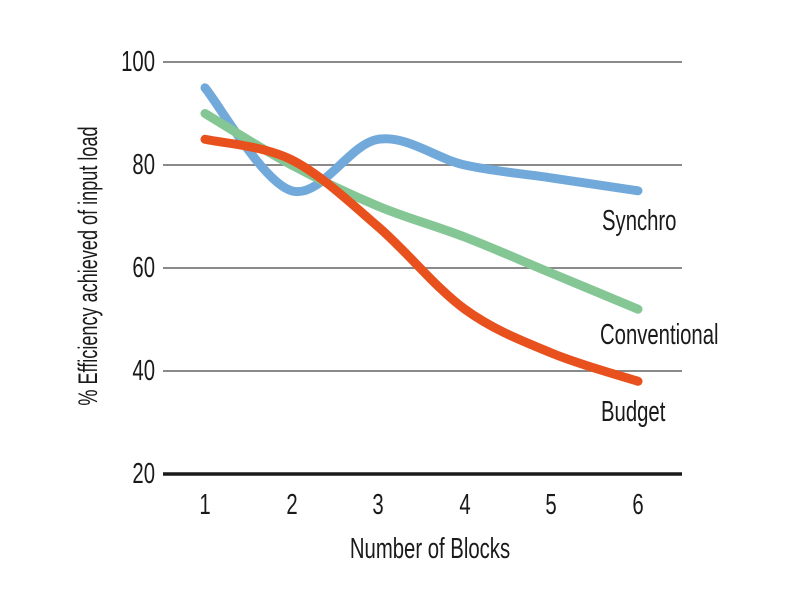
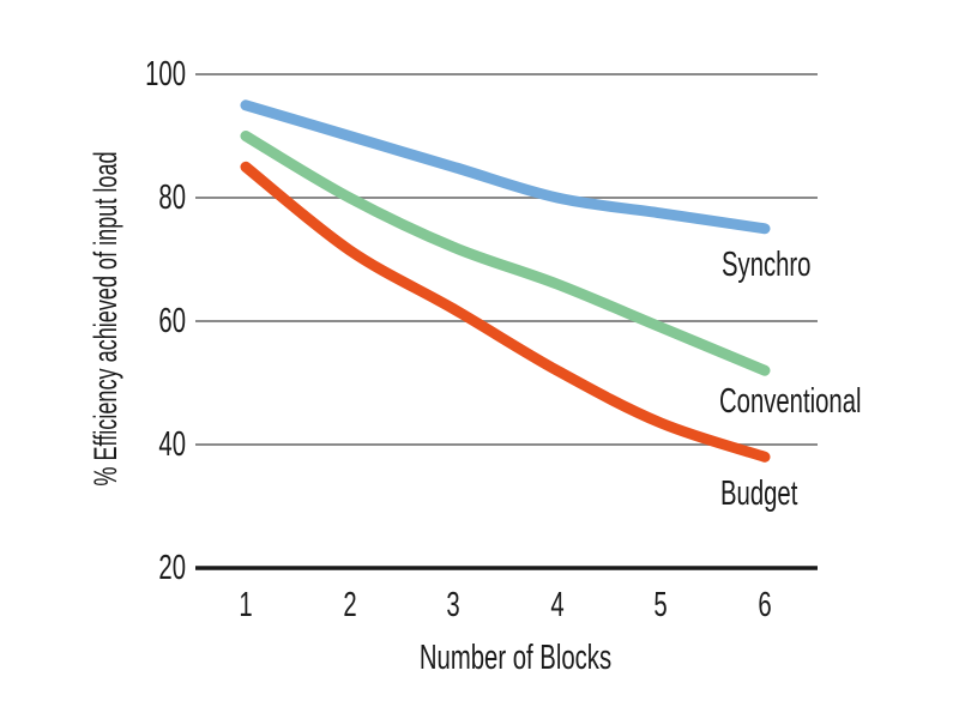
Synchro/2: 75 -> 90
Budget/2: 81 -> 72
Budget/3: 68 -> 62
